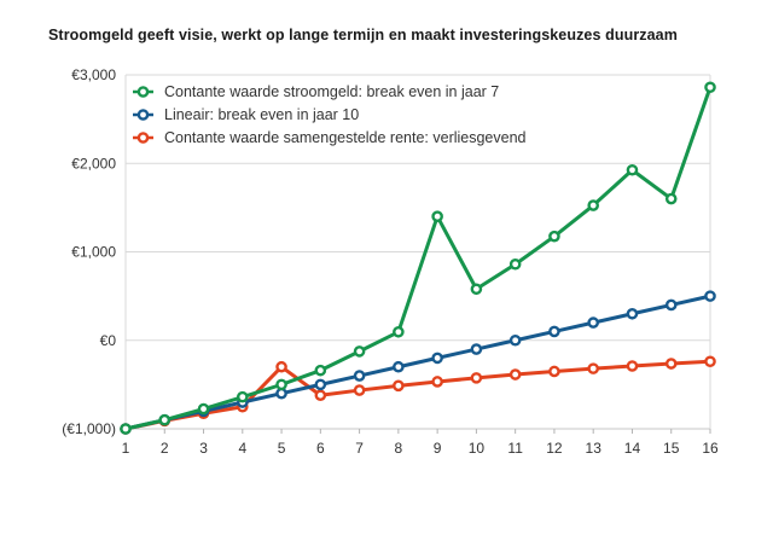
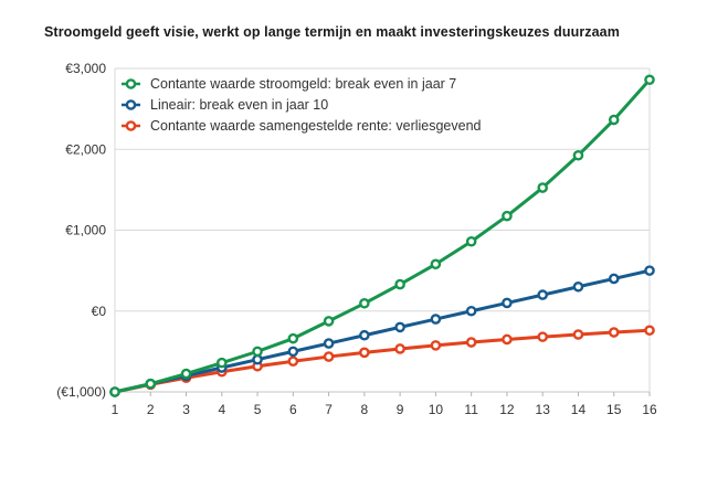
Contante waarde samengestelde rente: verliesgevend/5: -€300 -> -€700
Contante waarde stroomgeld: break even in jaar 7/9: €1400 -> €300
Contante waarde stroomgeld: break even in jaar 7/15: €1600 -> €2400
